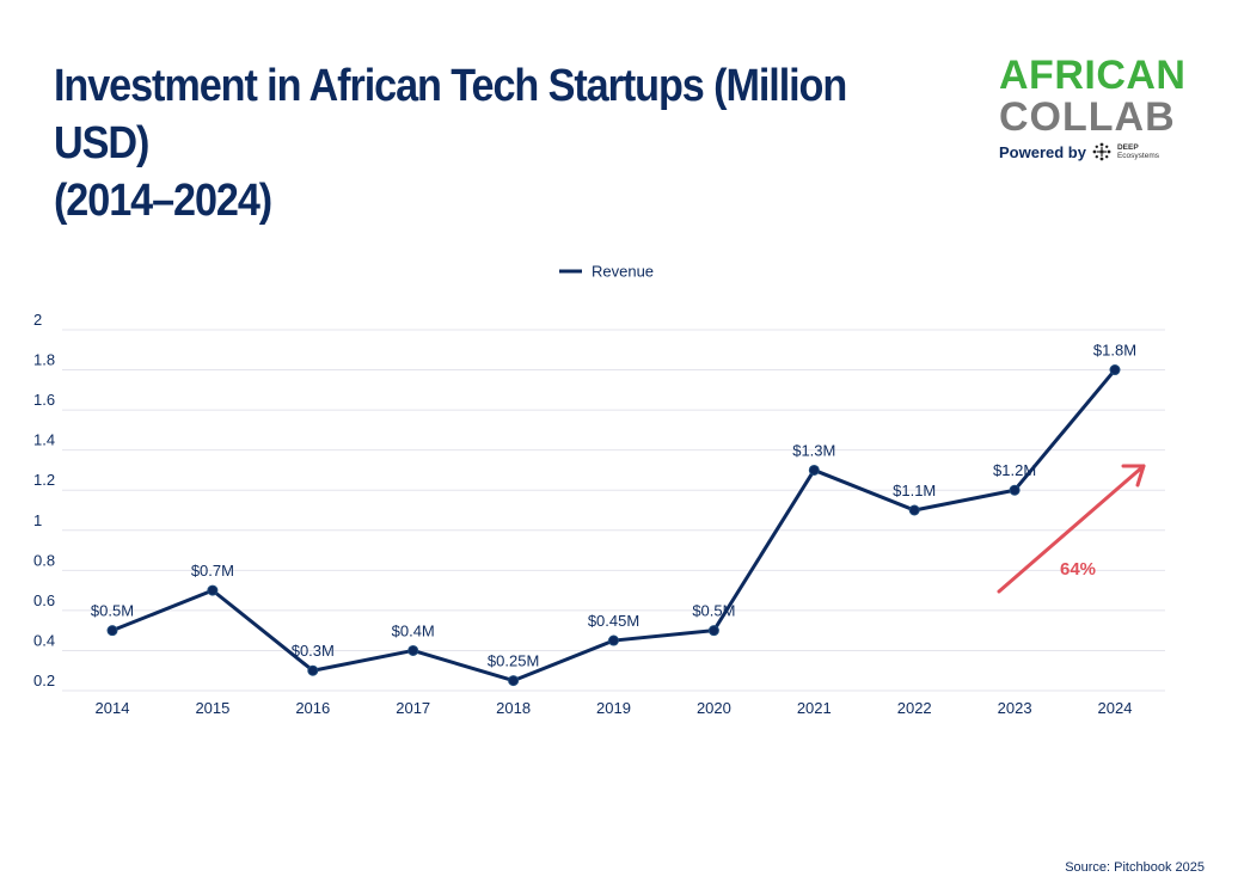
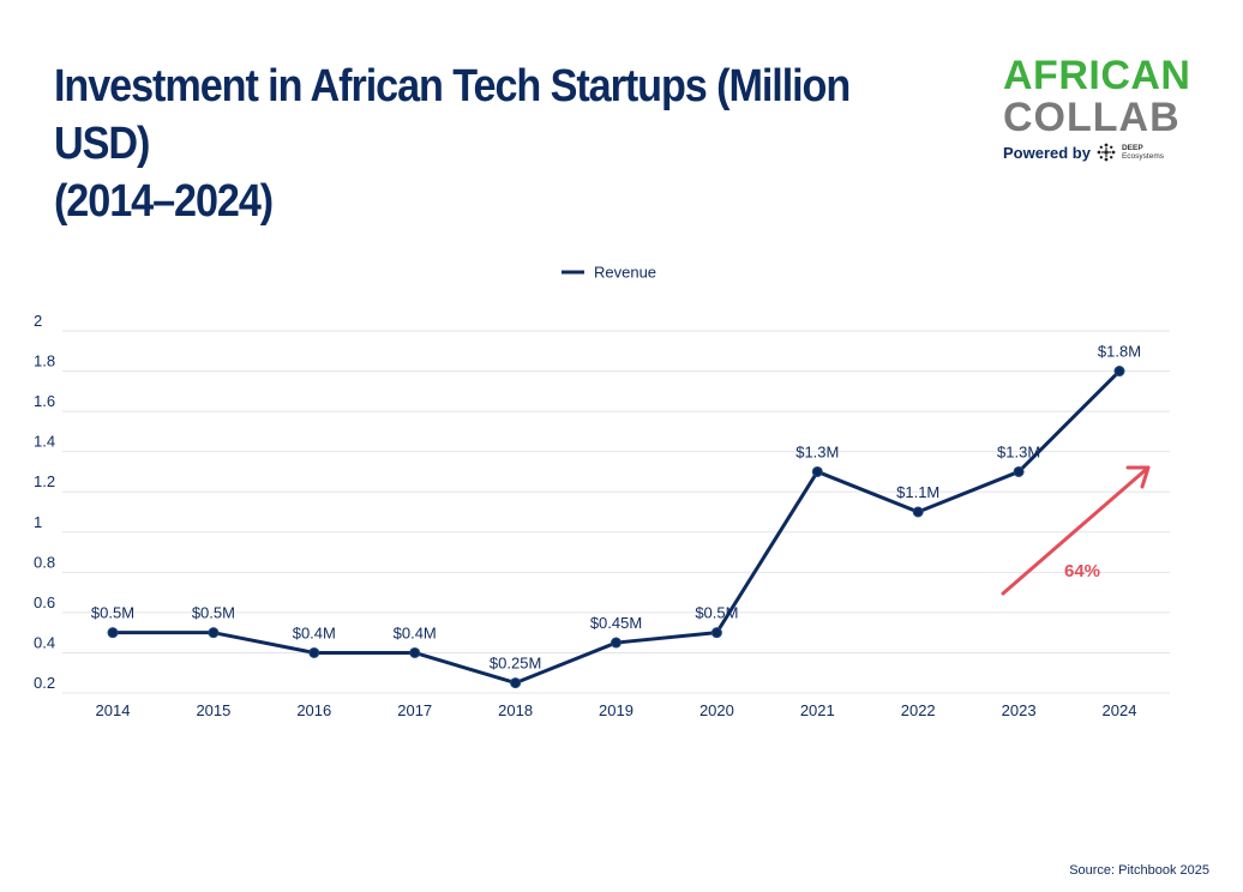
2015: $0.7M -> $0.5M
2016: $0.3M -> $0.4M
2023: $1.2M -> $1.3M
